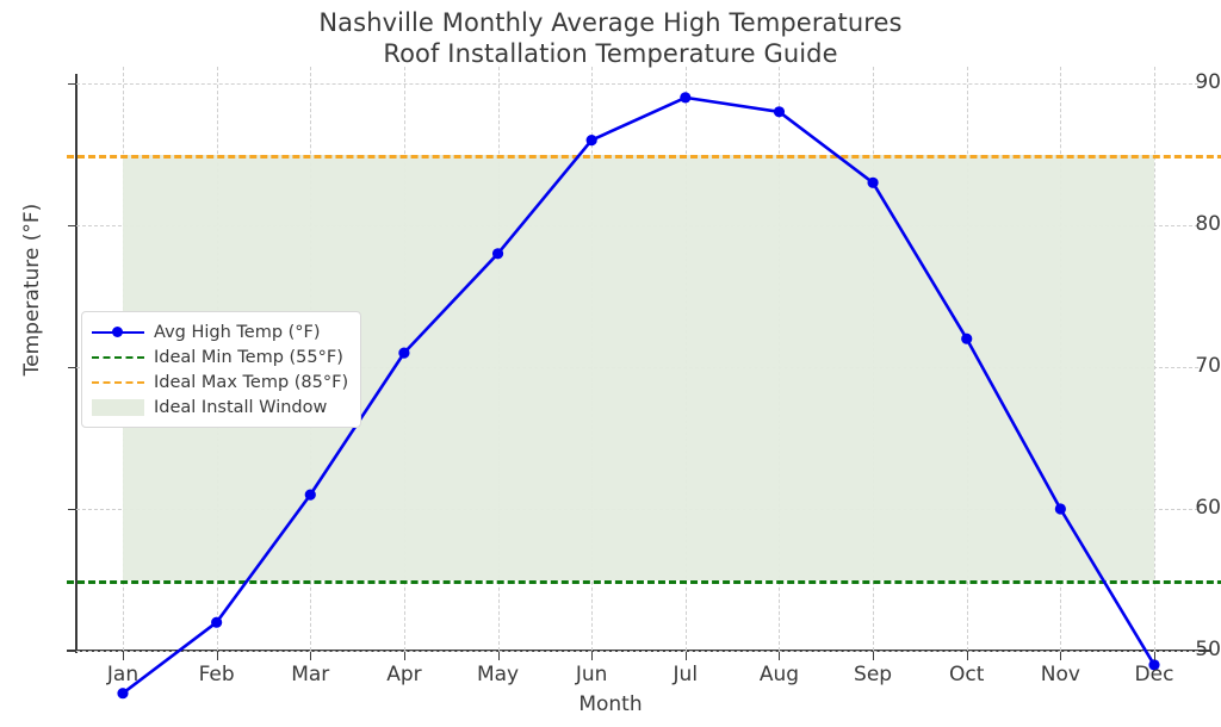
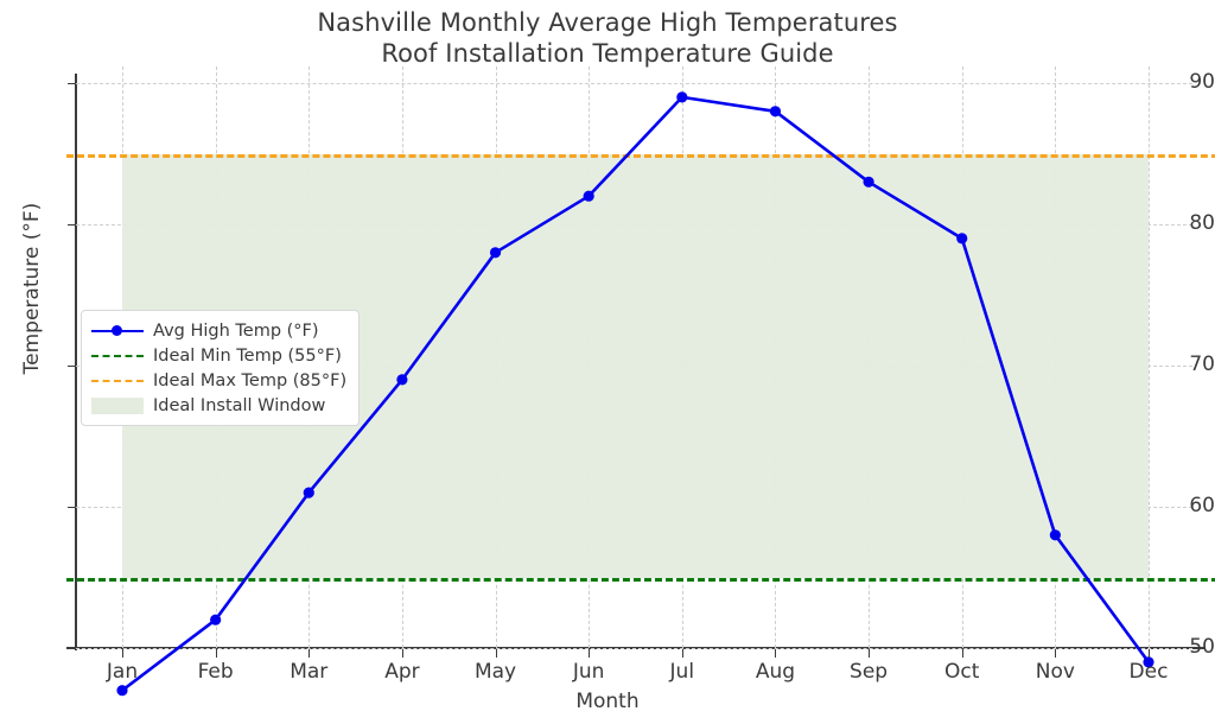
Apr: 71 -> 69
Jun: 86 -> 82
Oct: 72 -> 79
Nov: 60 -> 58
